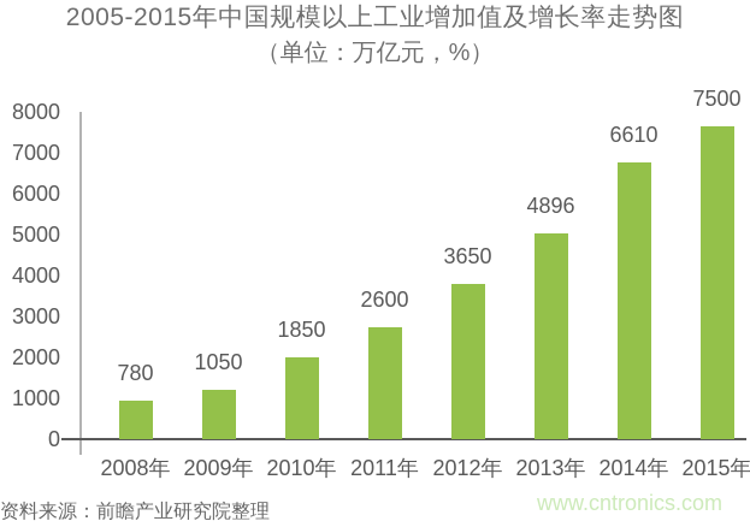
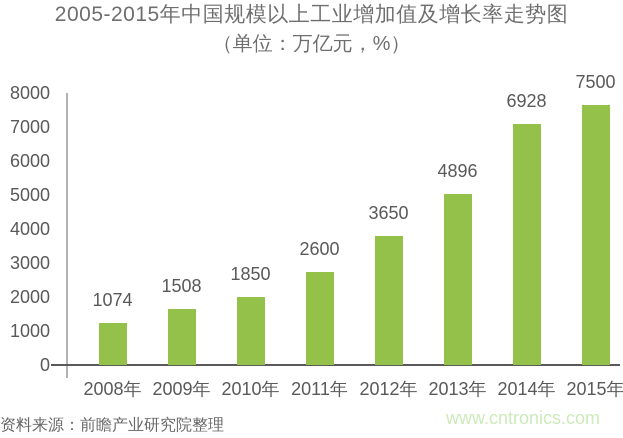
2008年: 780 -> 1074
2009年: 1050 -> 1508
2014年: 6610 -> 6928
